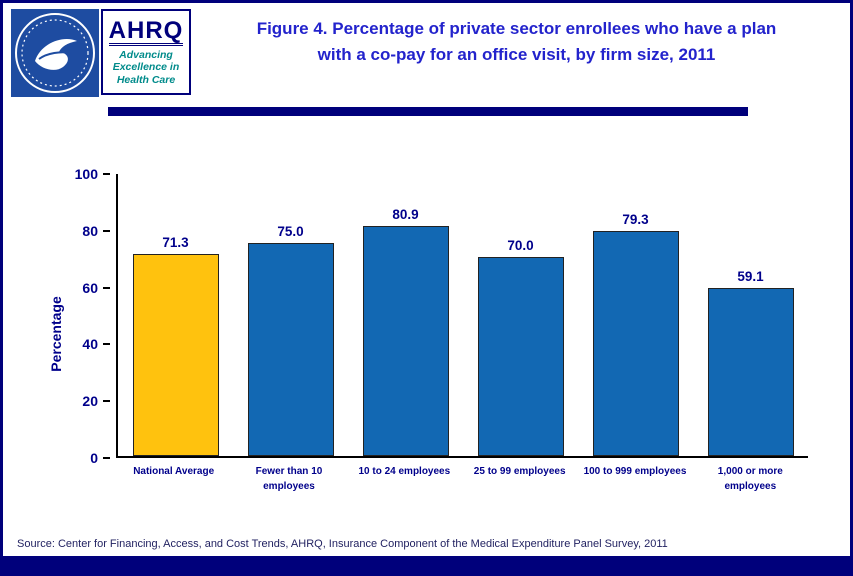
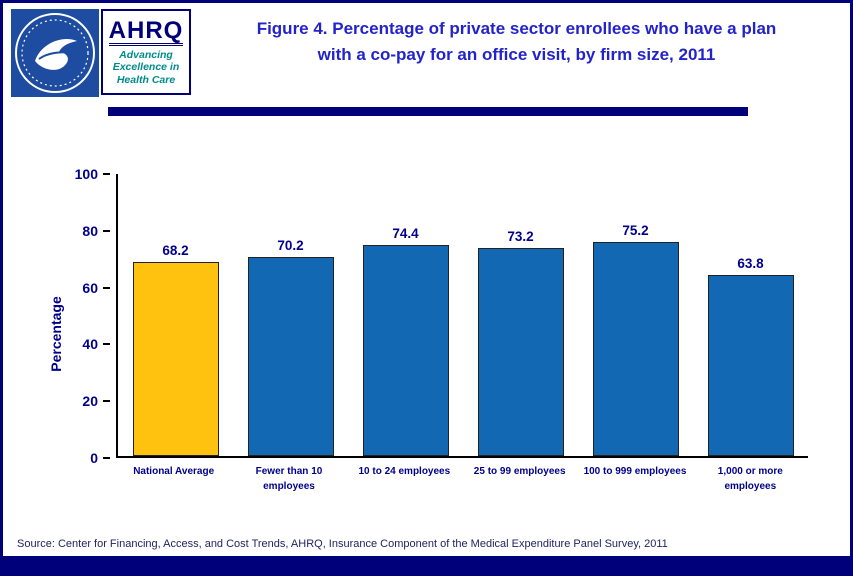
National Average: 71.3 -> 68.2
Fewer than 10 employees: 75.0 -> 70.2
10 to 24 employees: 80.9 -> 74.4
25 to 99 employees: 70.0 -> 73.2
100 to 999 employees: 79.3 -> 75.2
1,000 or more employees: 59.1 -> 63.8
